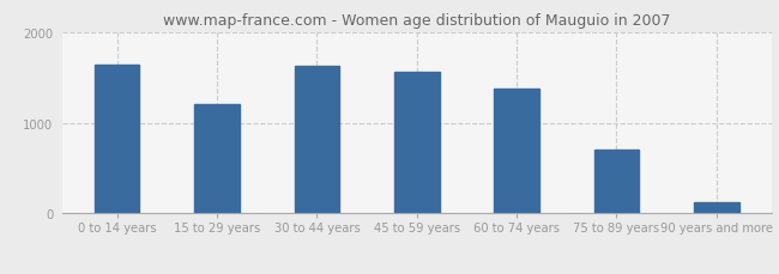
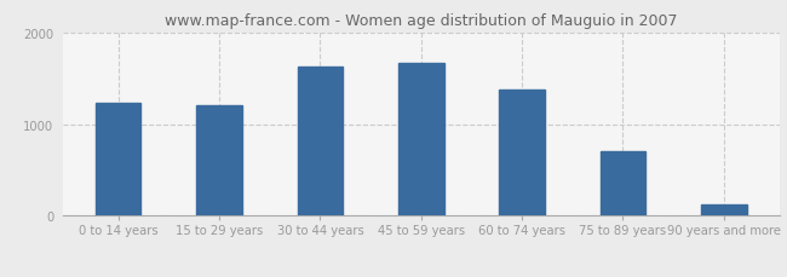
0 to 14 years: 1640 -> 1230
45 to 59 years: 1560 -> 1660
